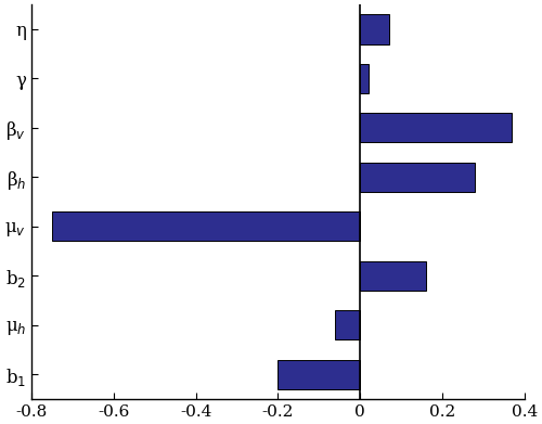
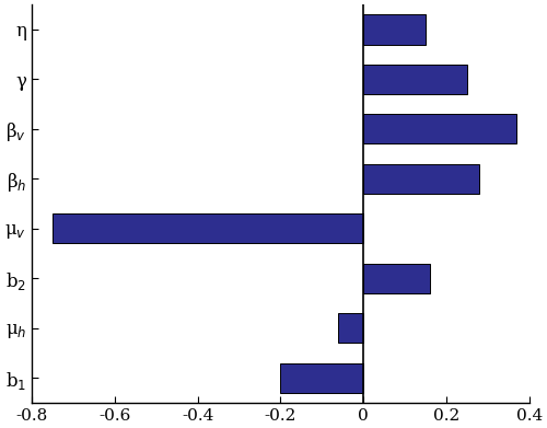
η: 0.07 -> 0.15
γ: 0.02 -> 0.25
